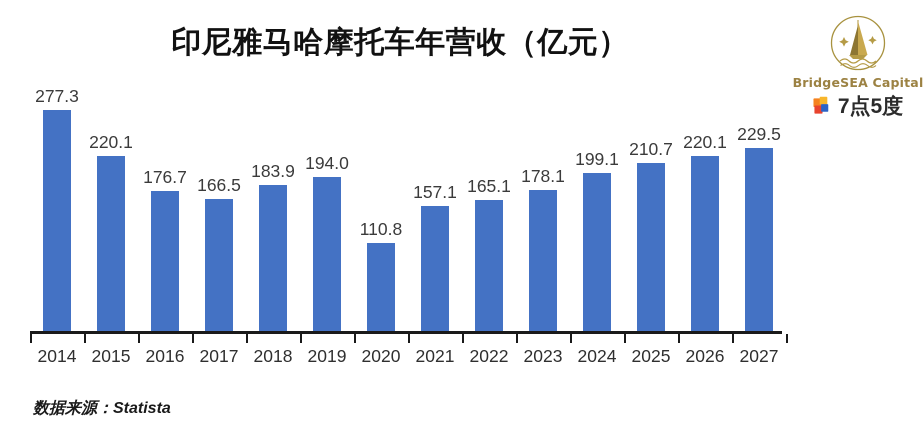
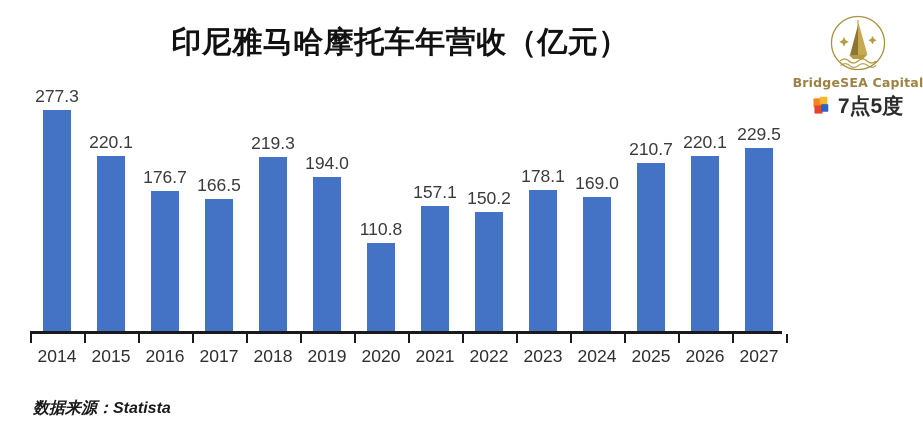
2018: 183.9 -> 219.3
2022: 165.1 -> 150.2
2024: 199.1 -> 169.0
